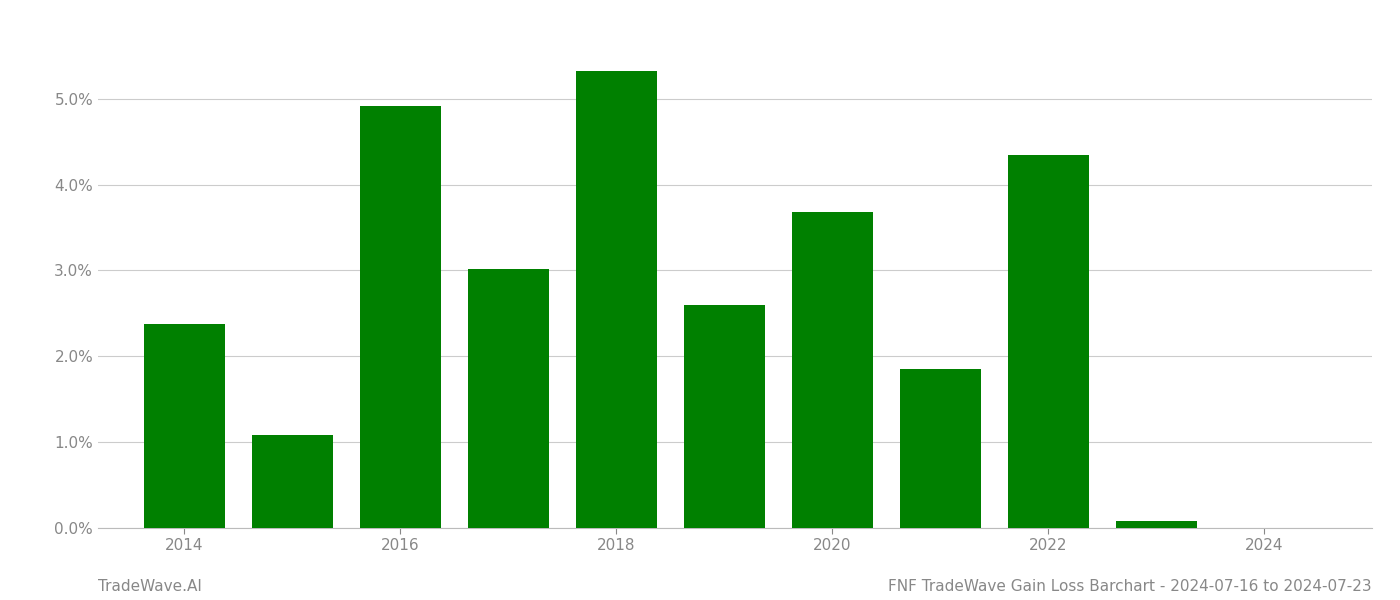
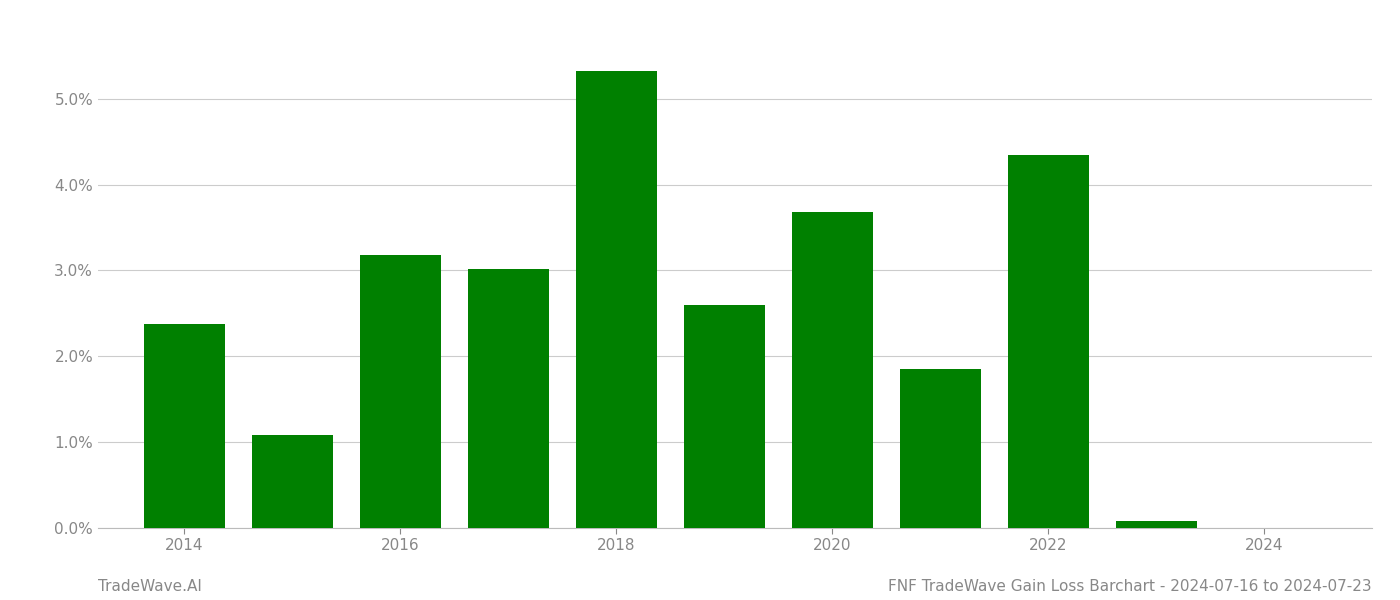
2016: 4.92% -> 3.18%
